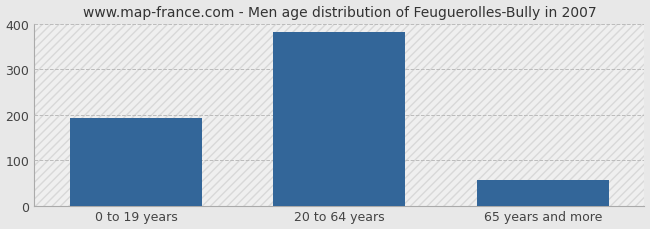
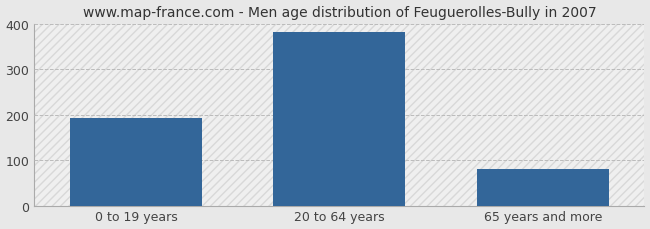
65 years and more: 57 -> 80
